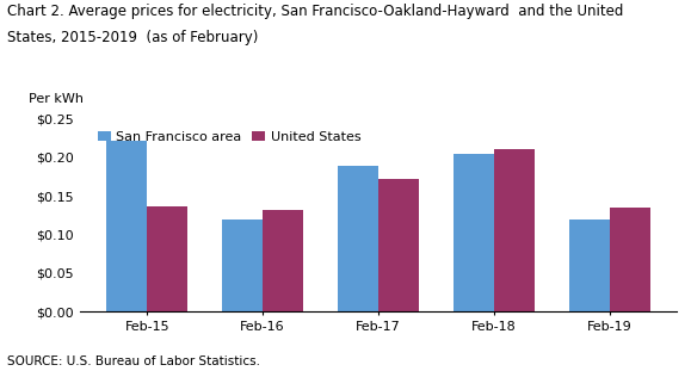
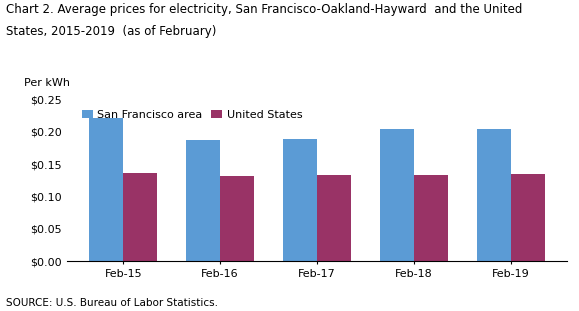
San Francisco area/Feb-16: $0.120 -> $0.188
United States/Feb-17: $0.172 -> $0.133
United States/Feb-18: $0.210 -> $0.133
San Francisco area/Feb-19: $0.120 -> $0.205
